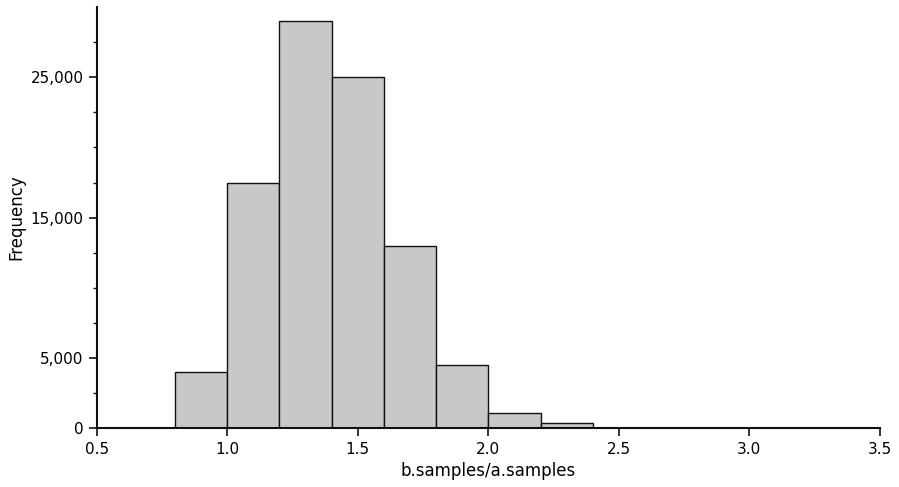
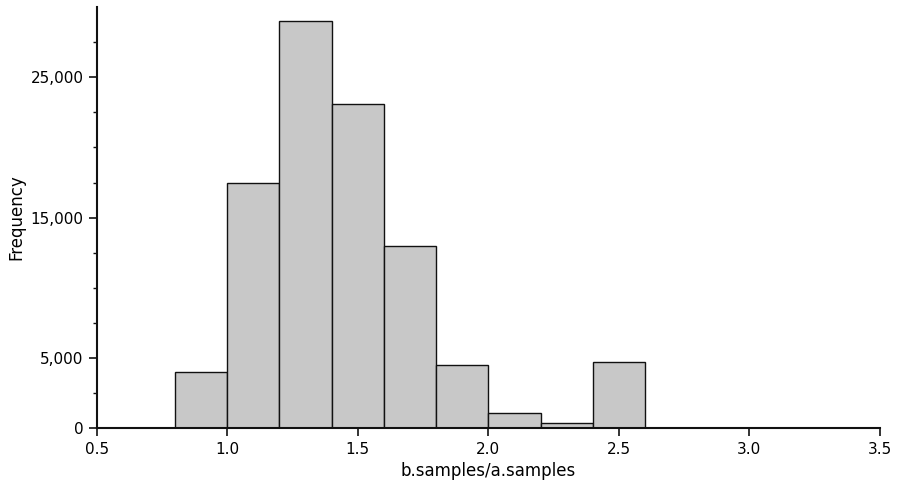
1.5: 25,000 -> 23,100
2.5: 0 -> 4,700
